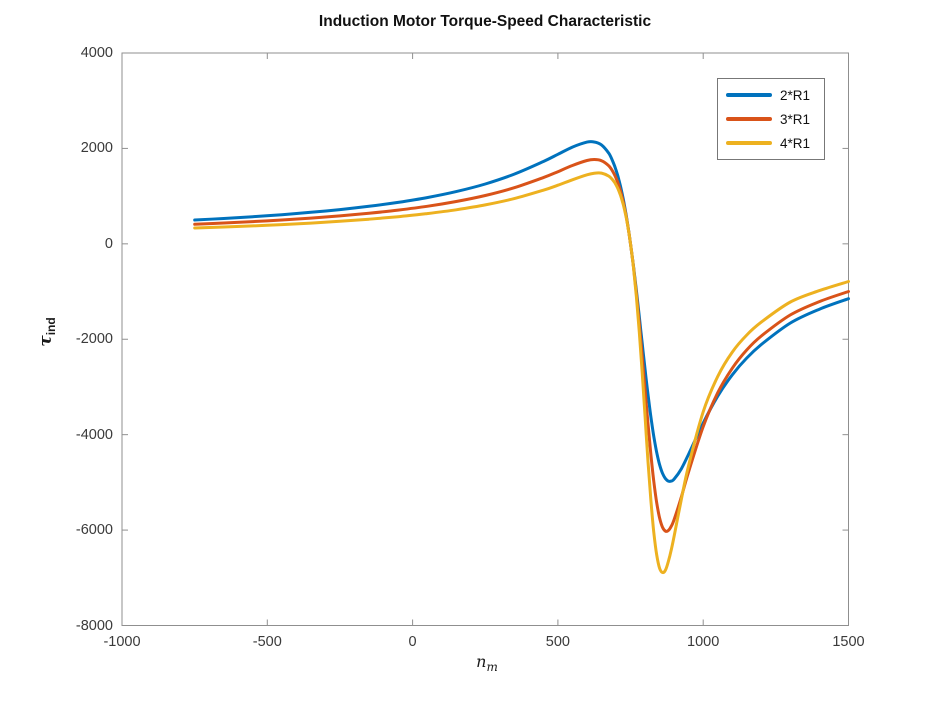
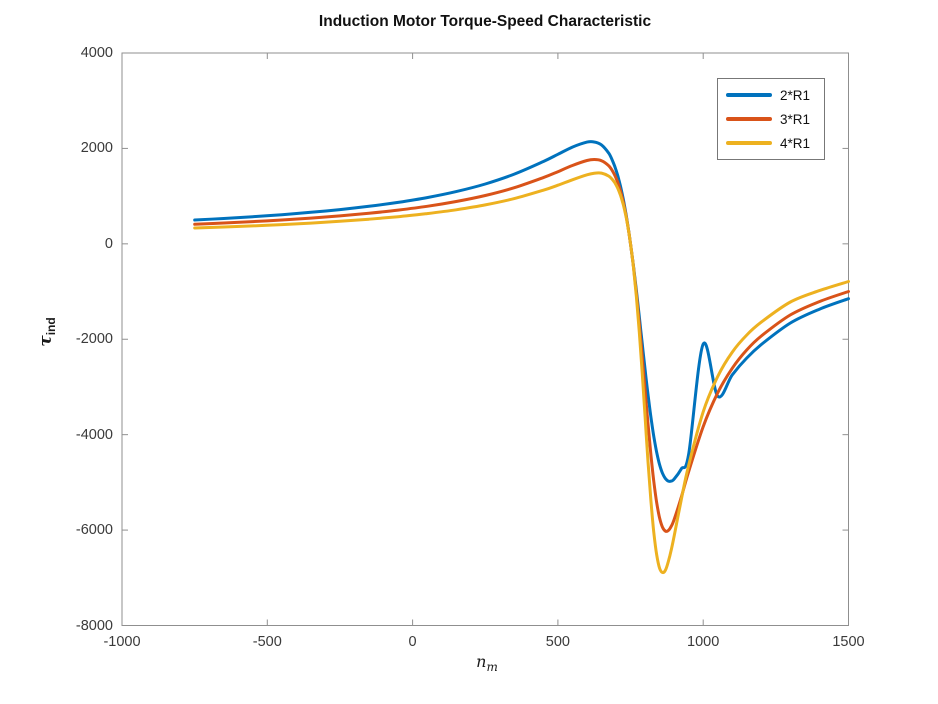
2*R1/1000: -3800 -> -2100
